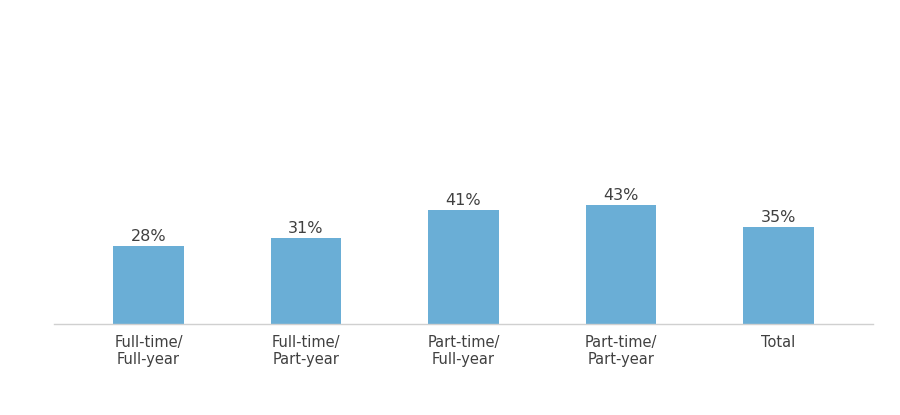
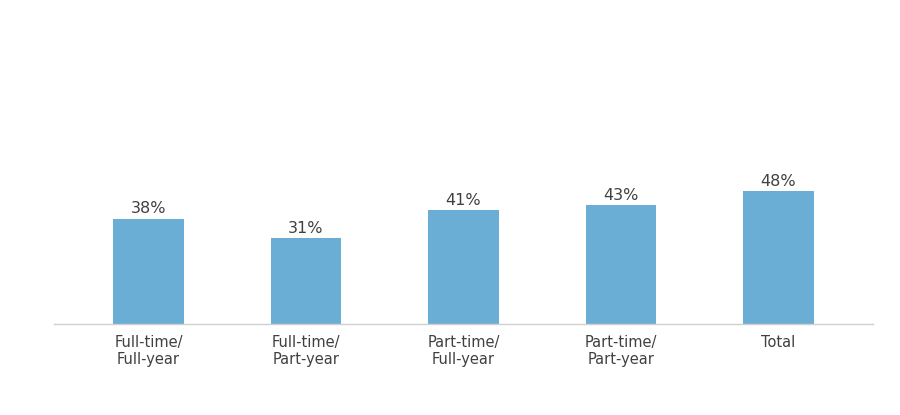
Full-time/ Full-year: 28% -> 38%
Total: 35% -> 48%
